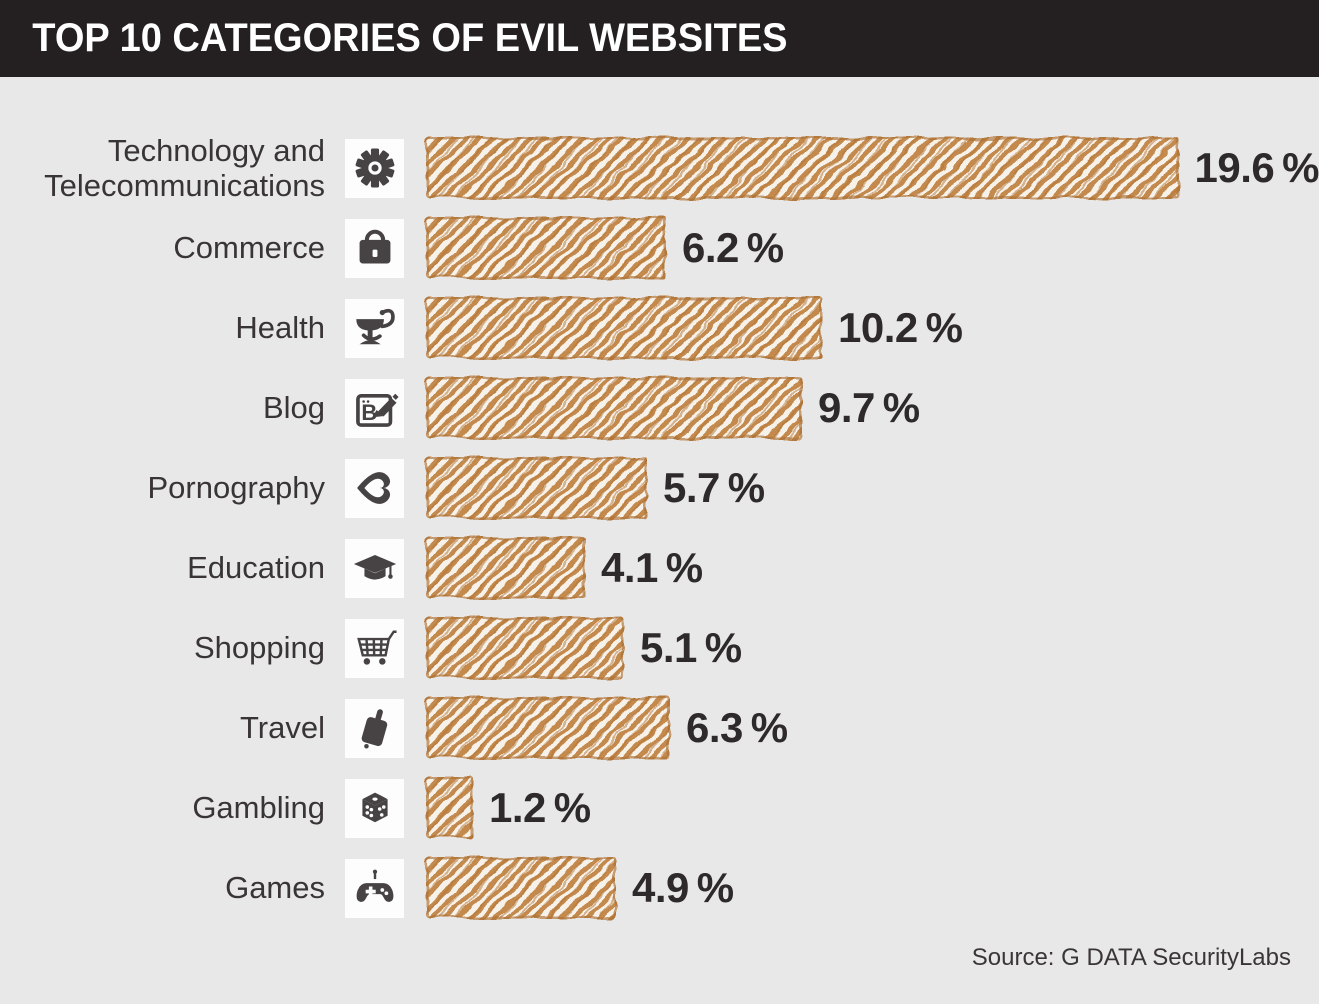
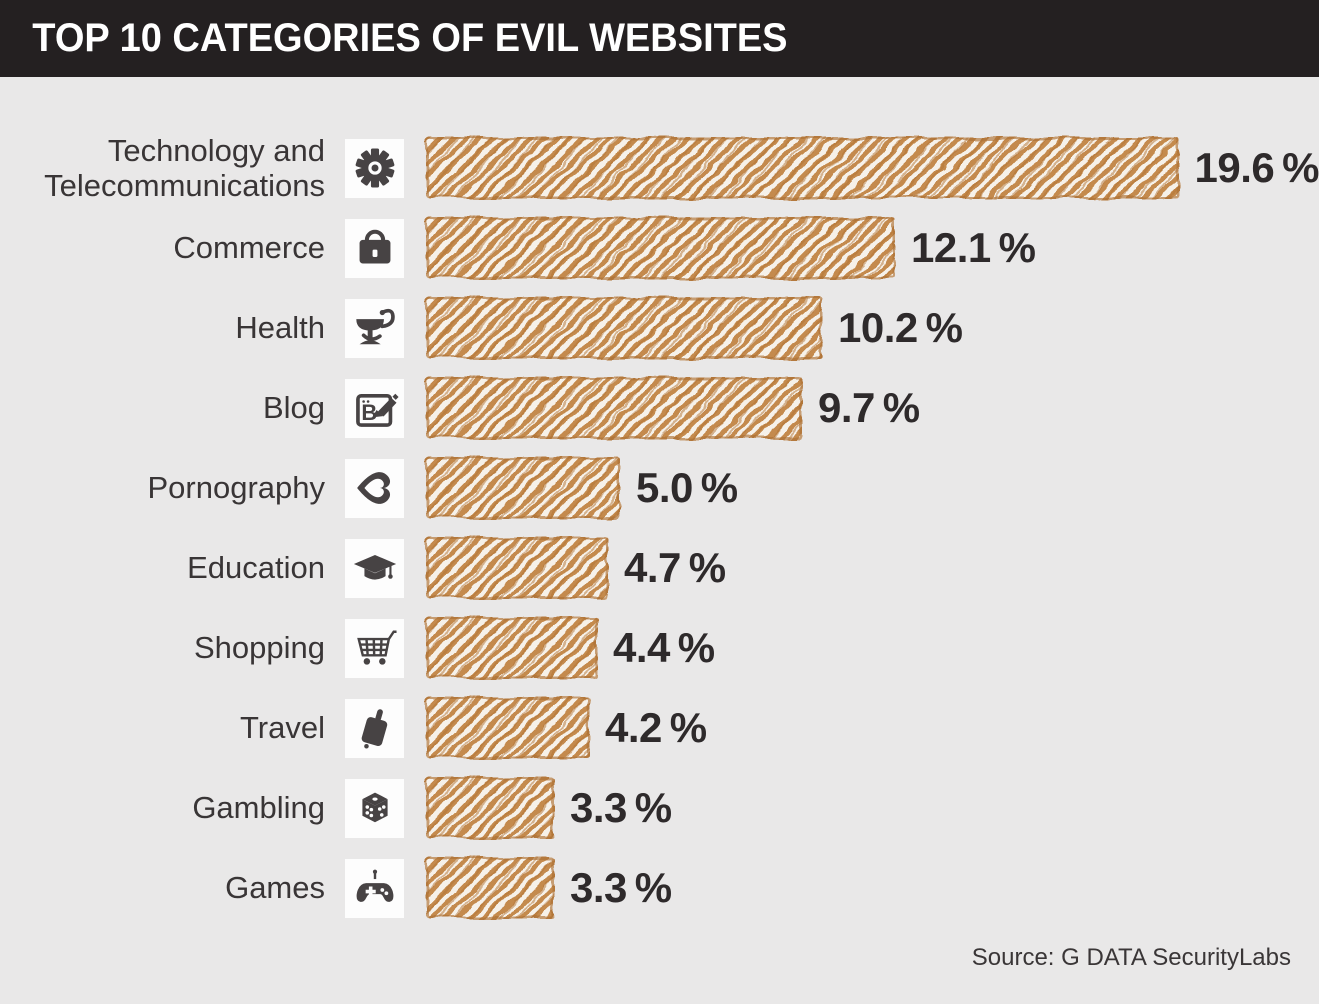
Commerce: 6.2 -> 12.1
Pornography: 5.7 -> 5.0
Education: 4.1 -> 4.7
Shopping: 5.1 -> 4.4
Travel: 6.3 -> 4.2
Gambling: 1.2 -> 3.3
Games: 4.9 -> 3.3
